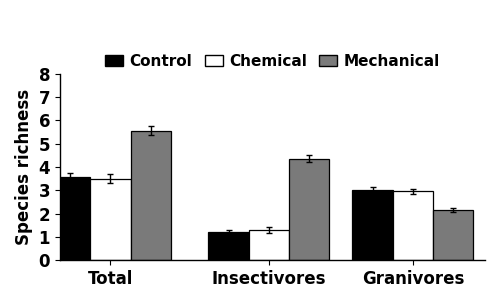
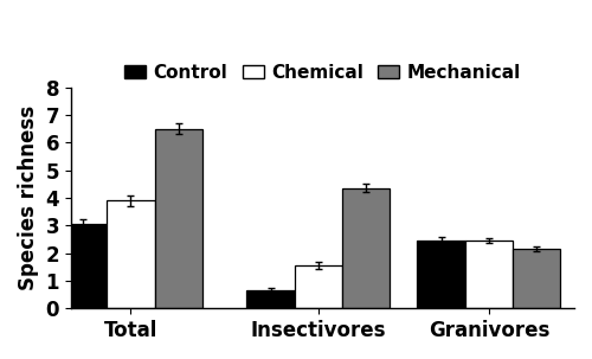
Control/Total: 3.55 -> 3.05
Chemical/Total: 3.50 -> 3.90
Mechanical/Total: 5.55 -> 6.50
Control/Insectivores: 1.20 -> 0.65
Chemical/Insectivores: 1.30 -> 1.55
Control/Granivores: 3.00 -> 2.45
Chemical/Granivores: 2.95 -> 2.45
